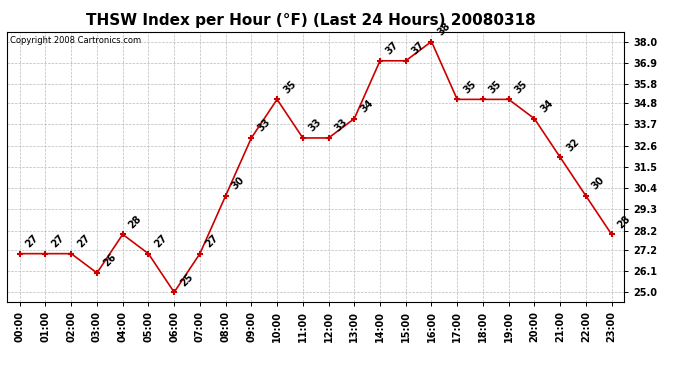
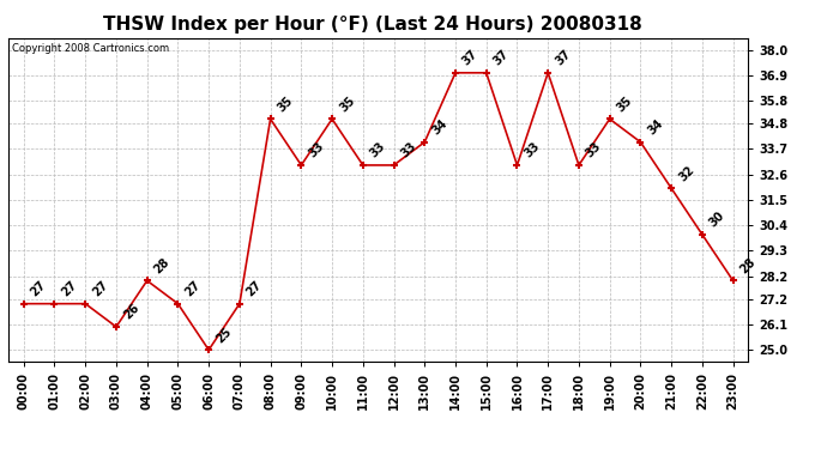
08:00: 30 -> 35
16:00: 38 -> 33
17:00: 35 -> 37
18:00: 35 -> 33
